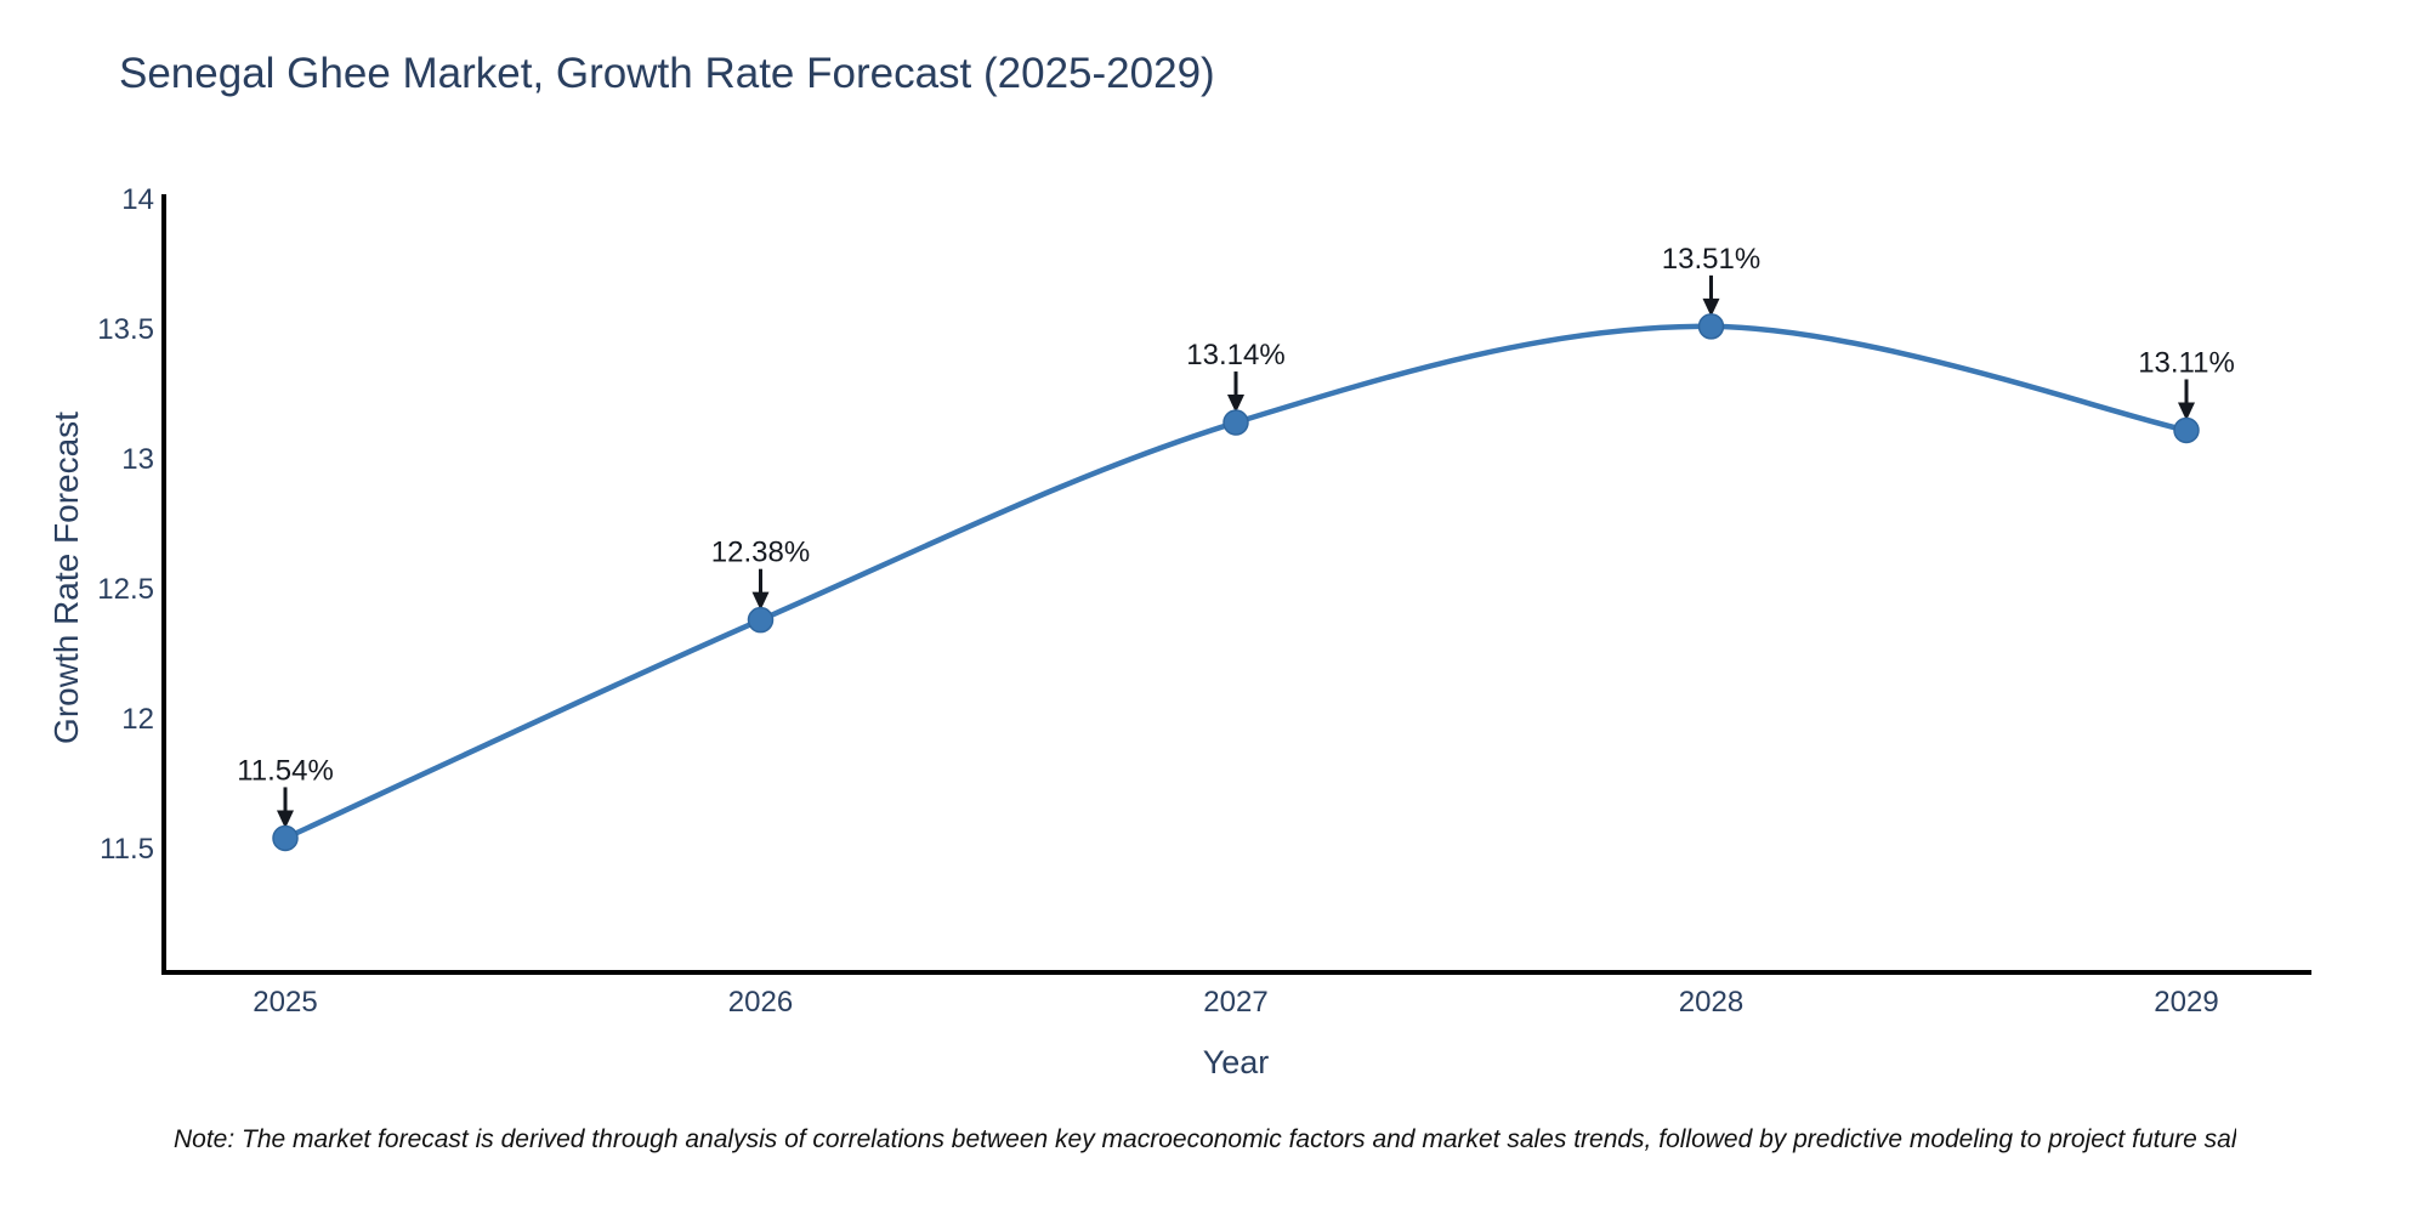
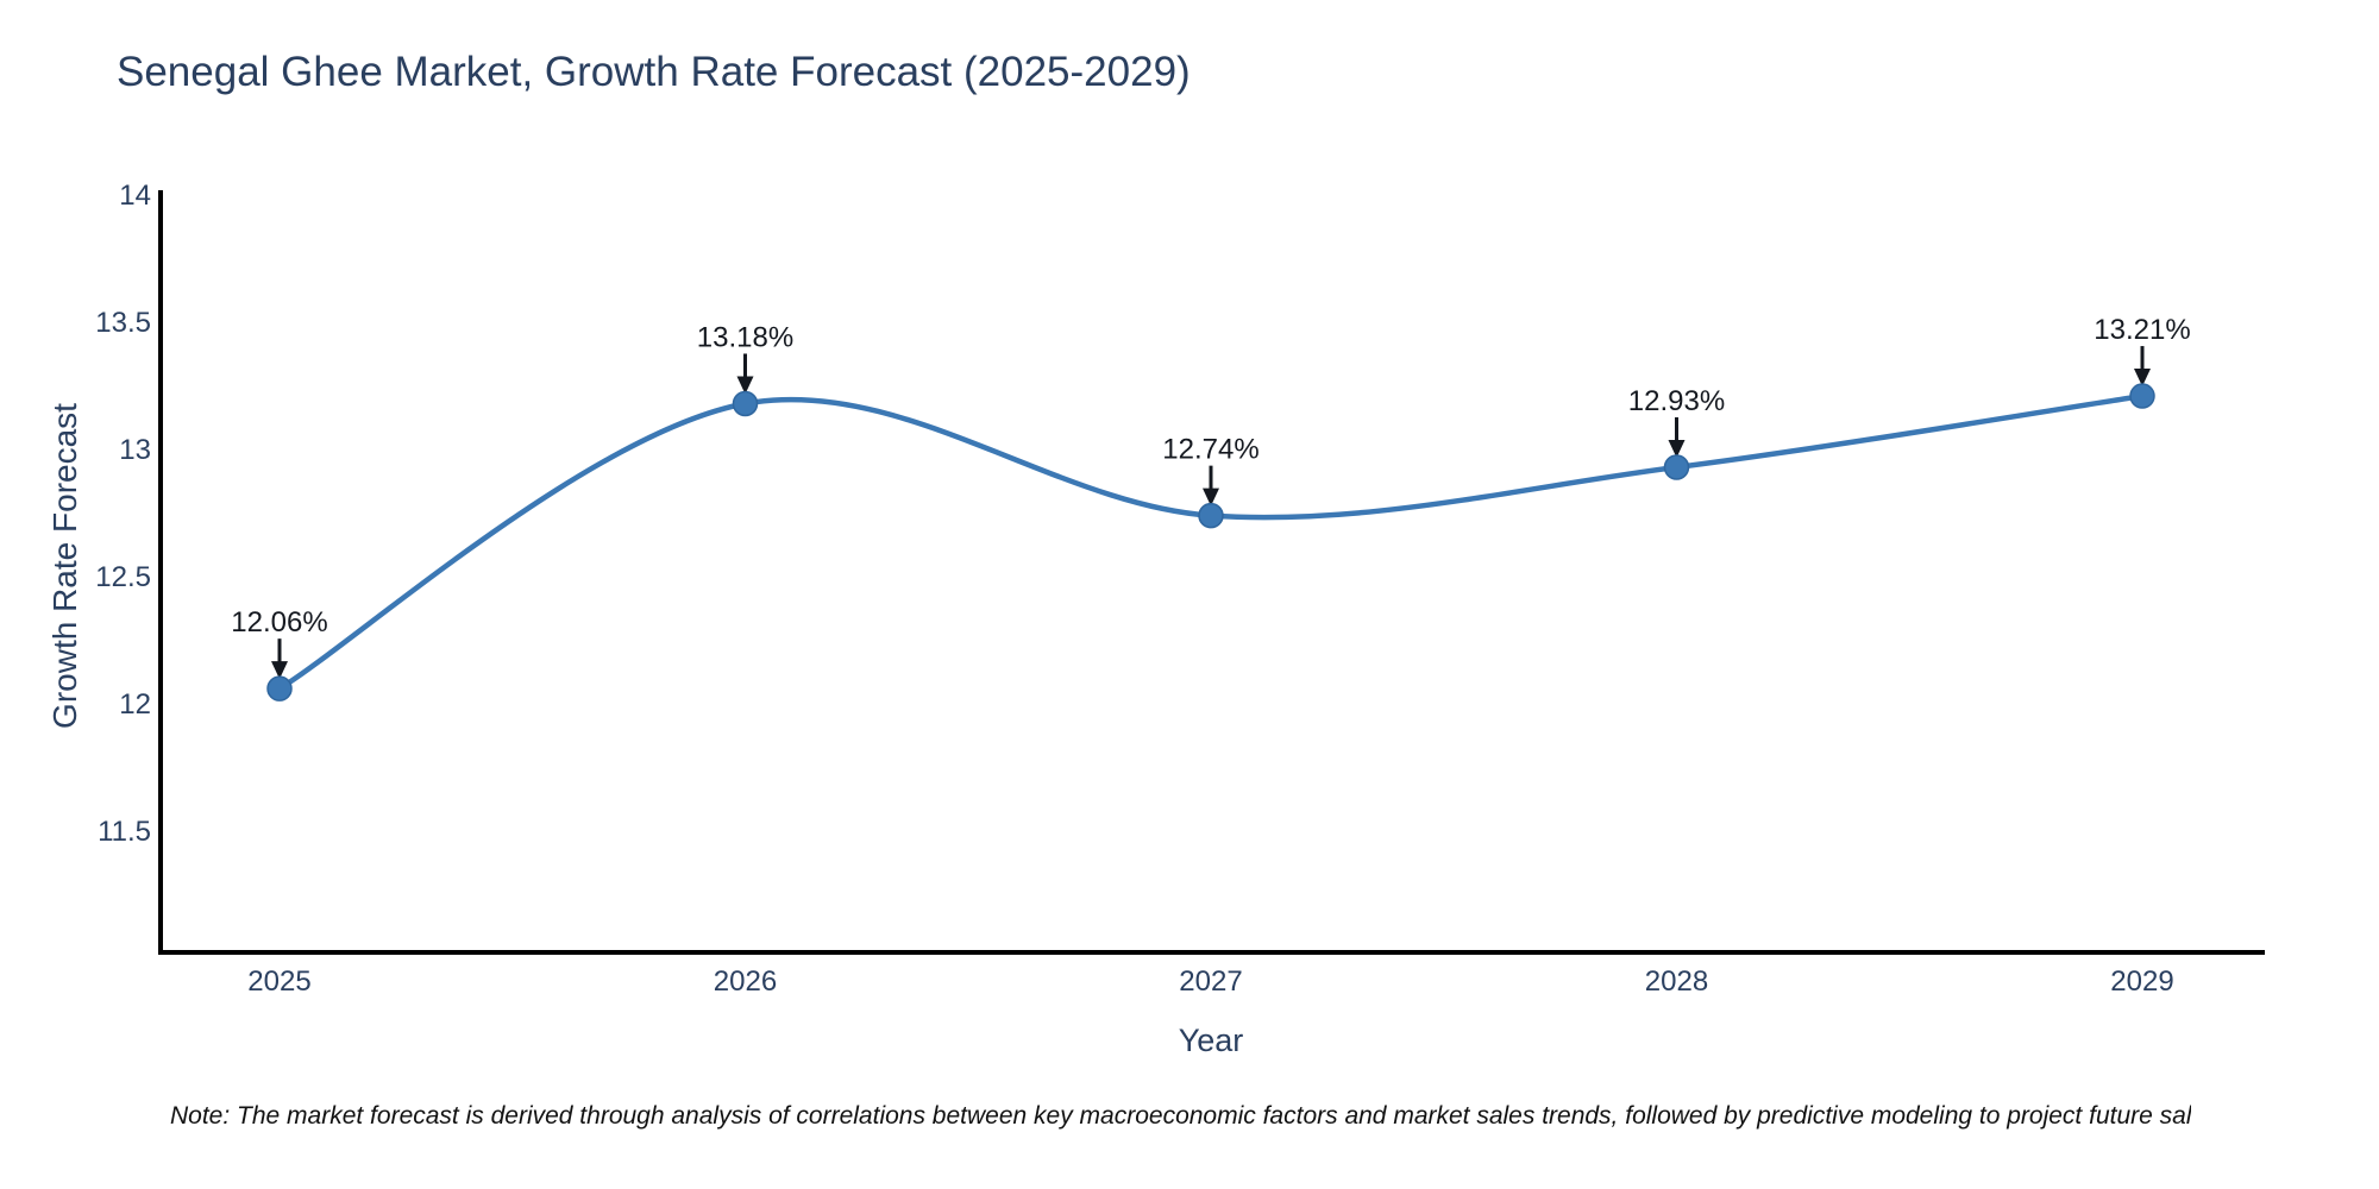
2025: 11.54% -> 12.06%
2026: 12.38% -> 13.18%
2027: 13.14% -> 12.74%
2028: 13.51% -> 12.93%
2029: 13.11% -> 13.21%
